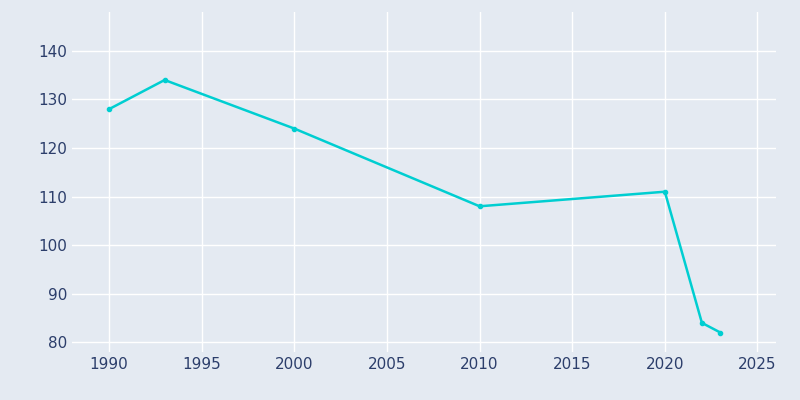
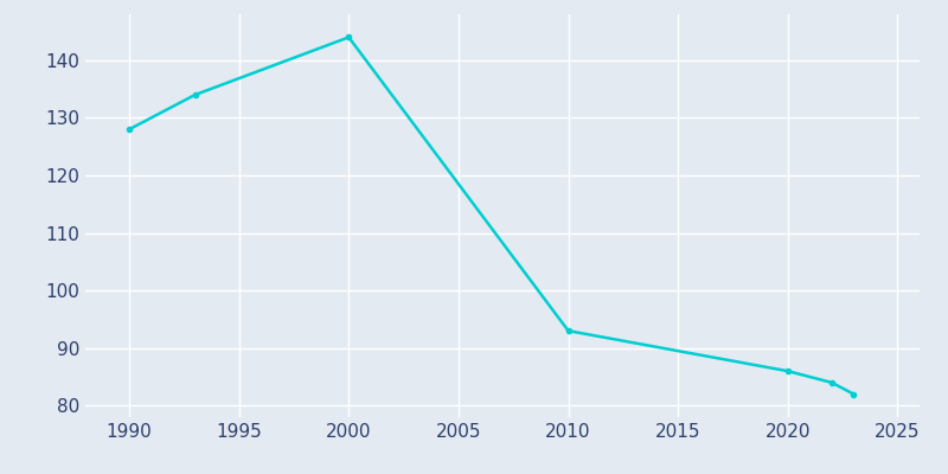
2000: 124 -> 144
2010: 108 -> 93
2020: 111 -> 86
